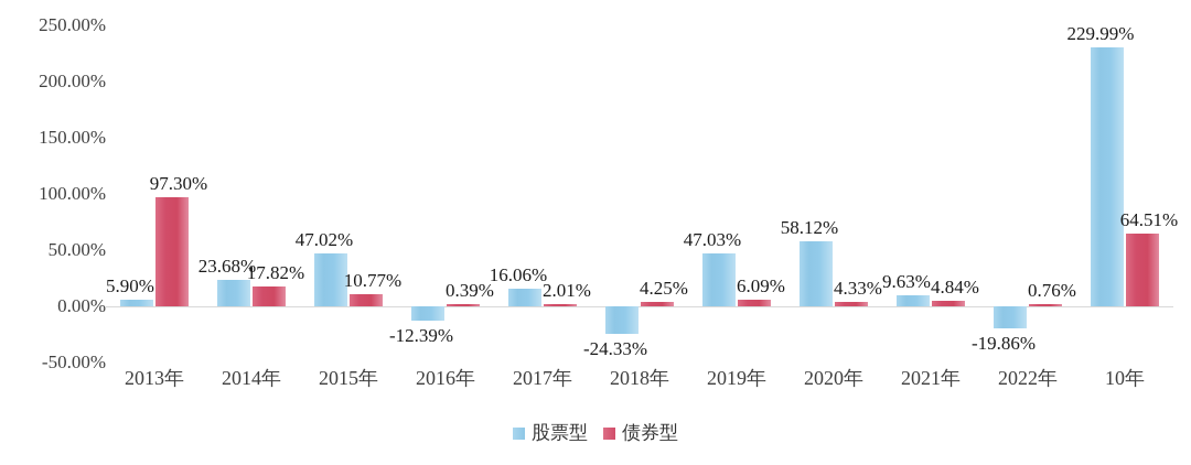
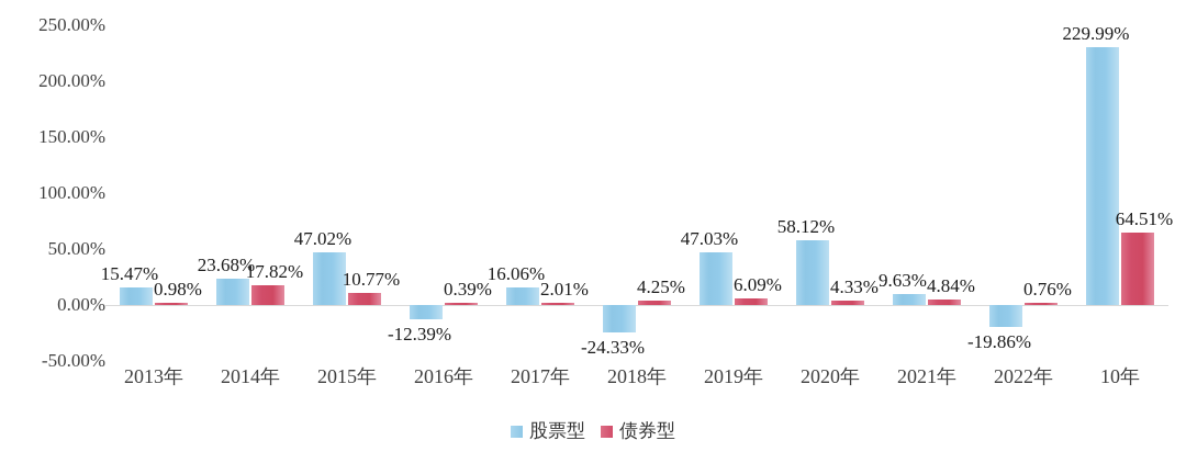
股票型/2013年: 5.90% -> 15.47%
债券型/2013年: 97.30% -> 0.98%
